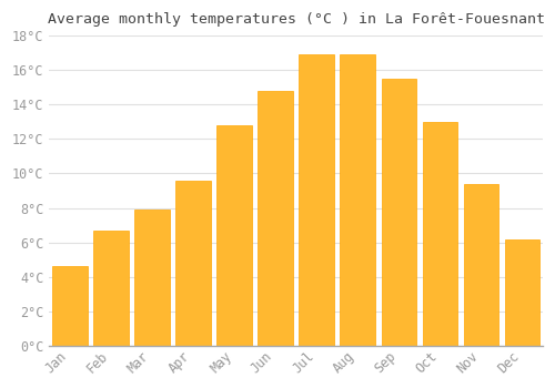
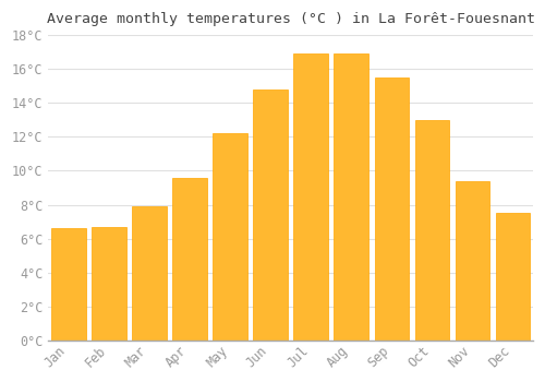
Jan: 4.6°C -> 6.6°C
May: 12.8°C -> 12.2°C
Dec: 6.2°C -> 7.5°C
